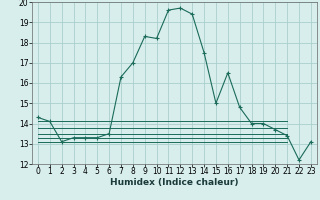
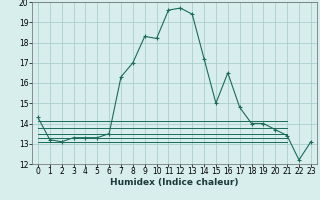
1: 14.1 -> 13.2
14: 17.5 -> 17.2
